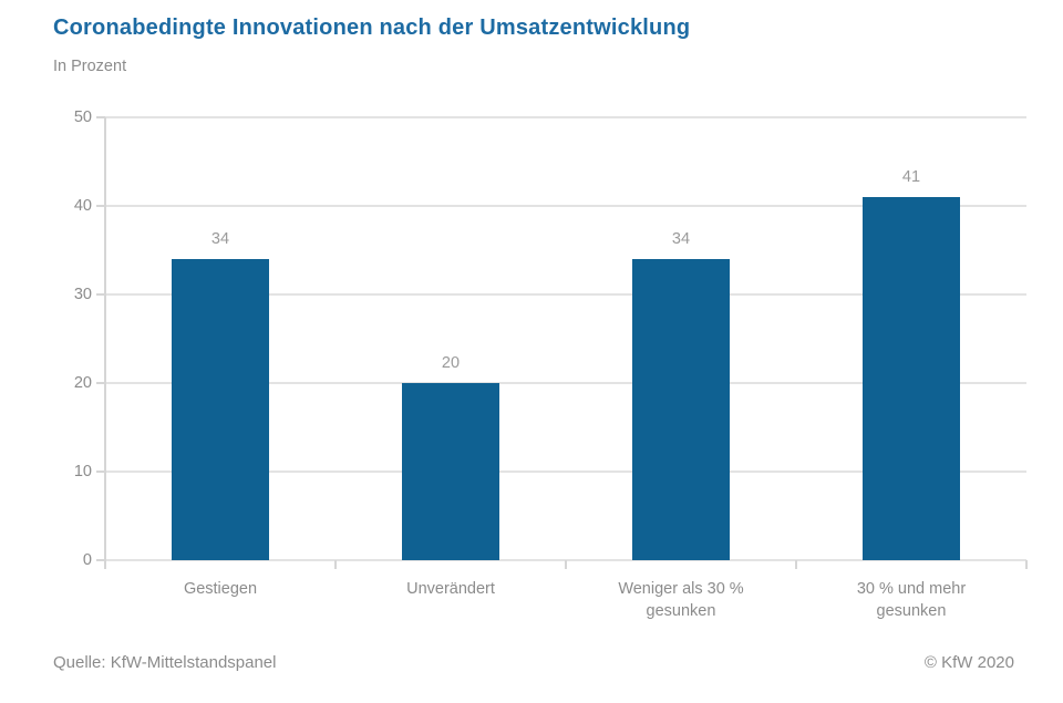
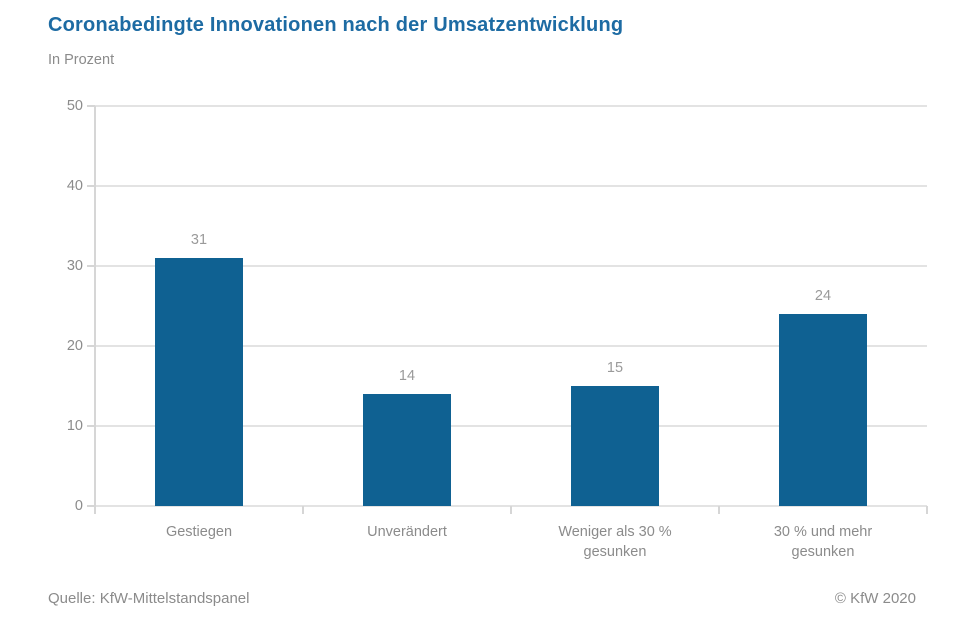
Gestiegen: 34 -> 31
Unverändert: 20 -> 14
Weniger als 30 % gesunken: 34 -> 15
30 % und mehr gesunken: 41 -> 24
